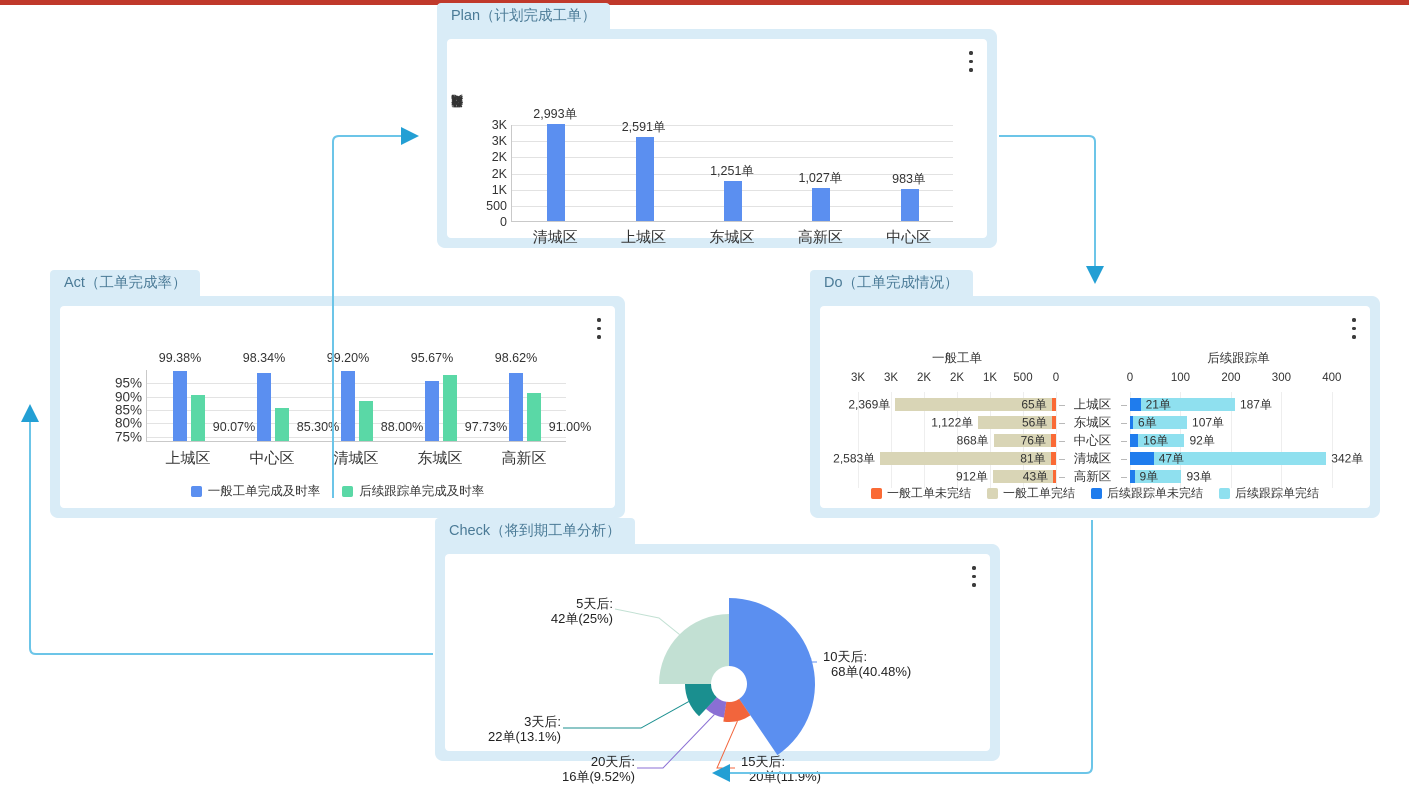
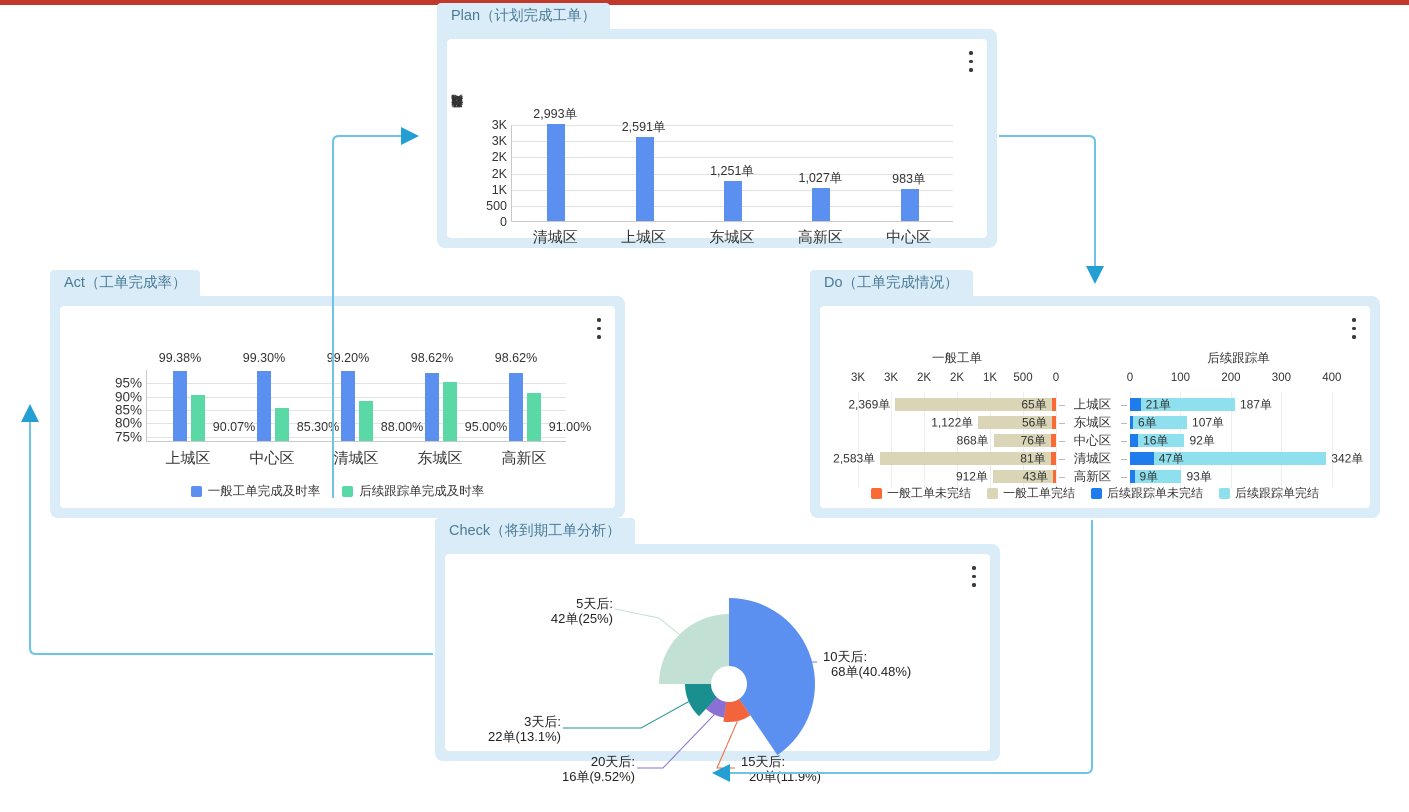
Act（工单完成率）/一般工单完成及时率/中心区: 98.34% -> 99.30%
Act（工单完成率）/一般工单完成及时率/东城区: 95.67% -> 98.62%
Act（工单完成率）/后续跟踪单完成及时率/东城区: 97.73% -> 95.00%
